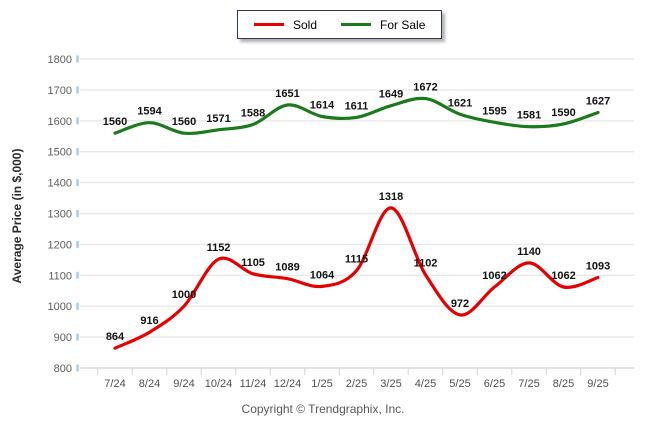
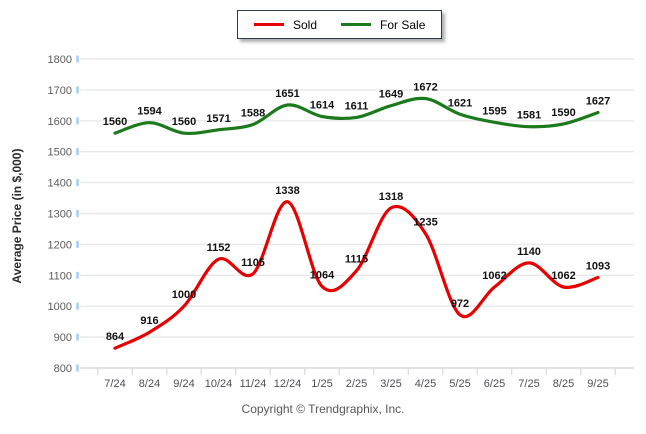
Sold/12/24: 1089 -> 1338
Sold/4/25: 1102 -> 1235
